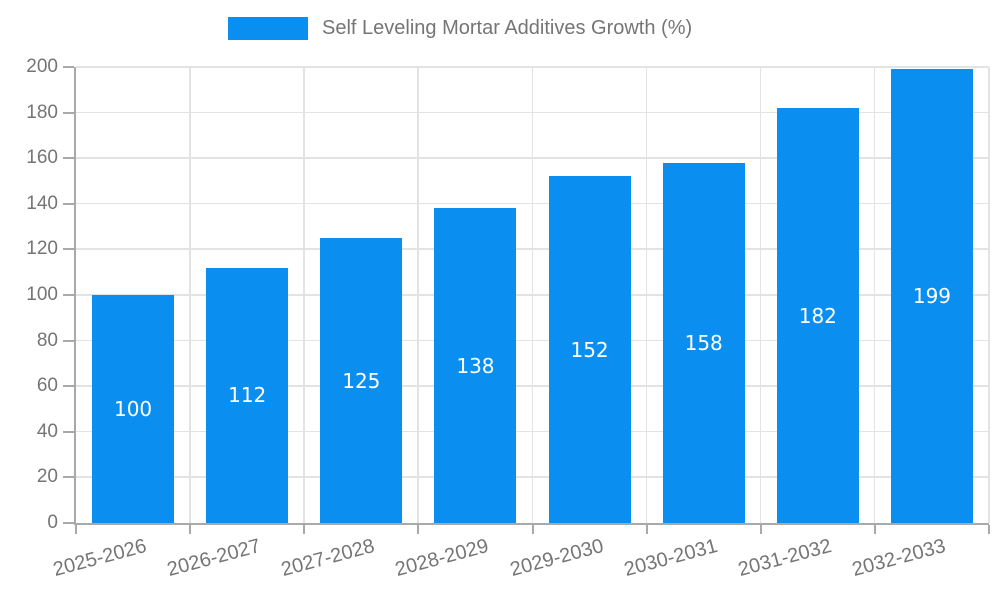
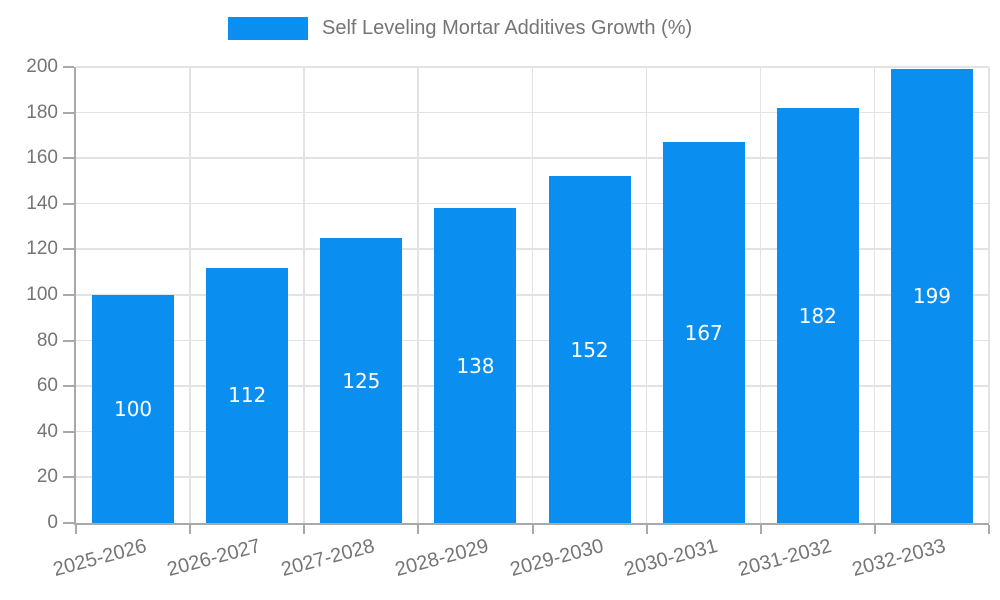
2030-2031: 158 -> 167
